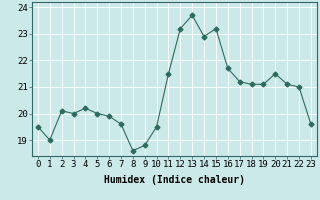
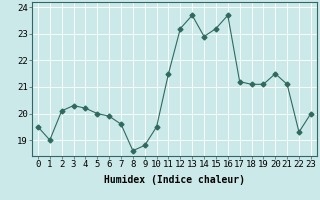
3: 20.0 -> 20.3
16: 21.7 -> 23.7
22: 21.0 -> 19.3
23: 19.6 -> 20.0
